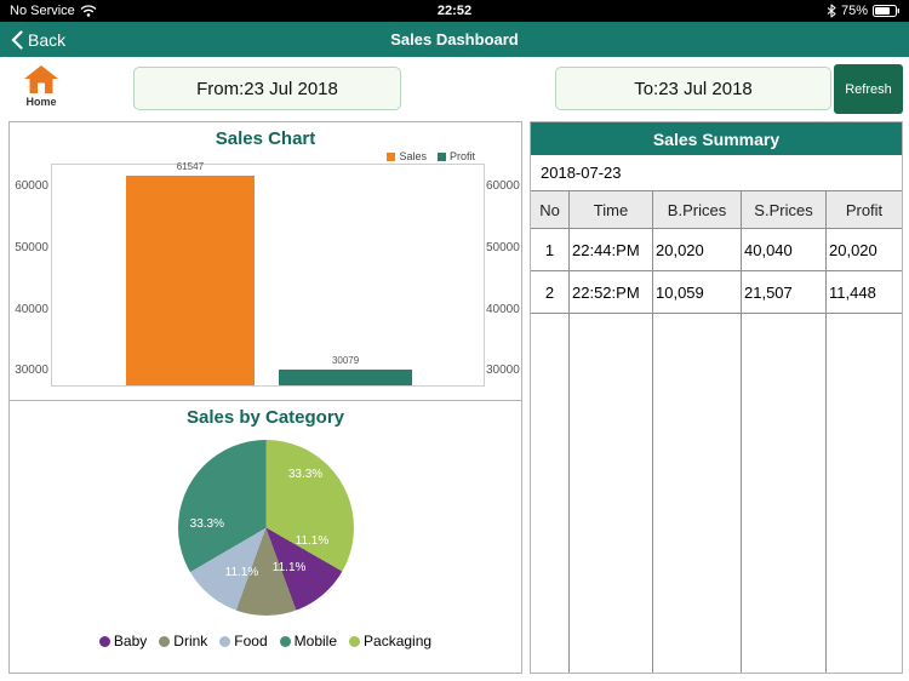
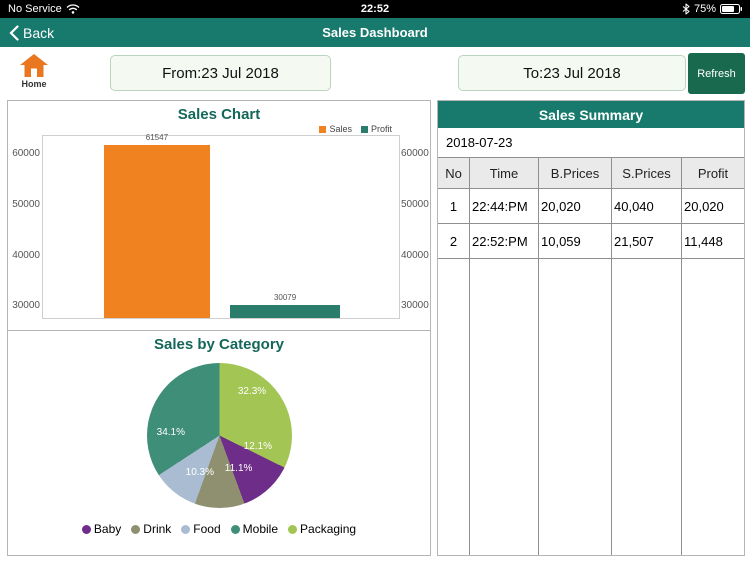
Sales by Category/Packaging: 33.3% -> 32.3%
Sales by Category/Baby: 11.1% -> 12.1%
Sales by Category/Food: 11.1% -> 10.3%
Sales by Category/Mobile: 33.3% -> 34.1%
